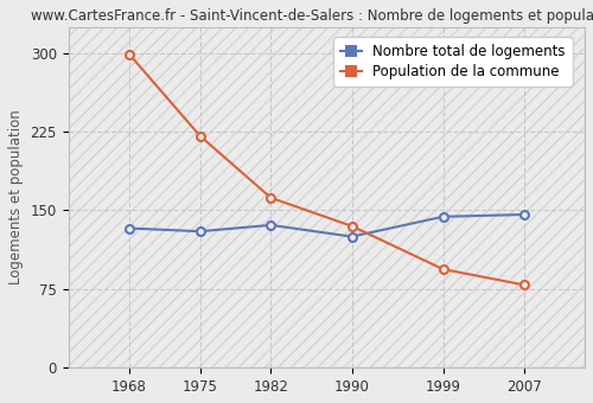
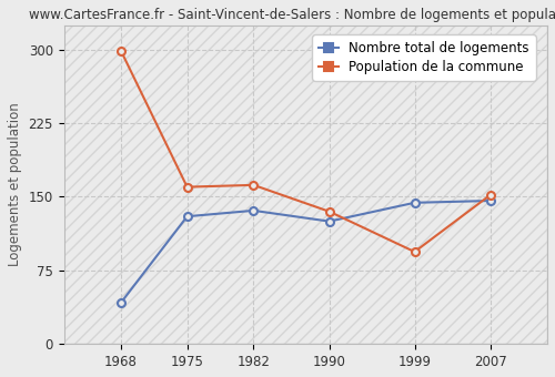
Nombre total de logements/1968: 133 -> 42
Population de la commune/1975: 221 -> 160
Population de la commune/2007: 79 -> 152
